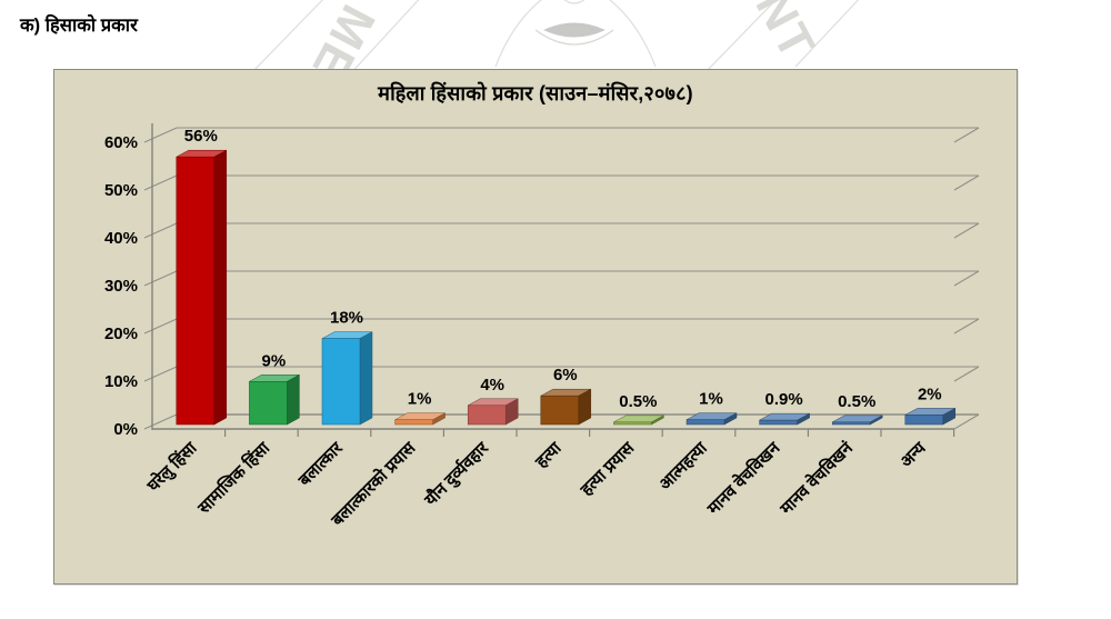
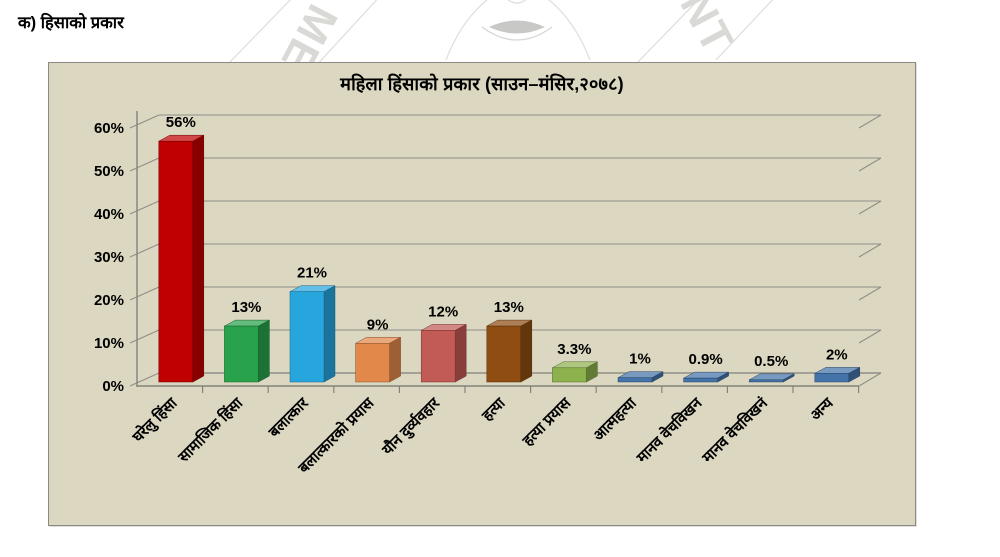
सामाजिक हिंसा: 9% -> 13%
बलात्कार: 18% -> 21%
बलात्कारको प्रयास: 1% -> 9%
यौन दुर्व्यवहार: 4% -> 12%
हत्या: 6% -> 13%
हत्या प्रयास: 0.5% -> 3.3%
